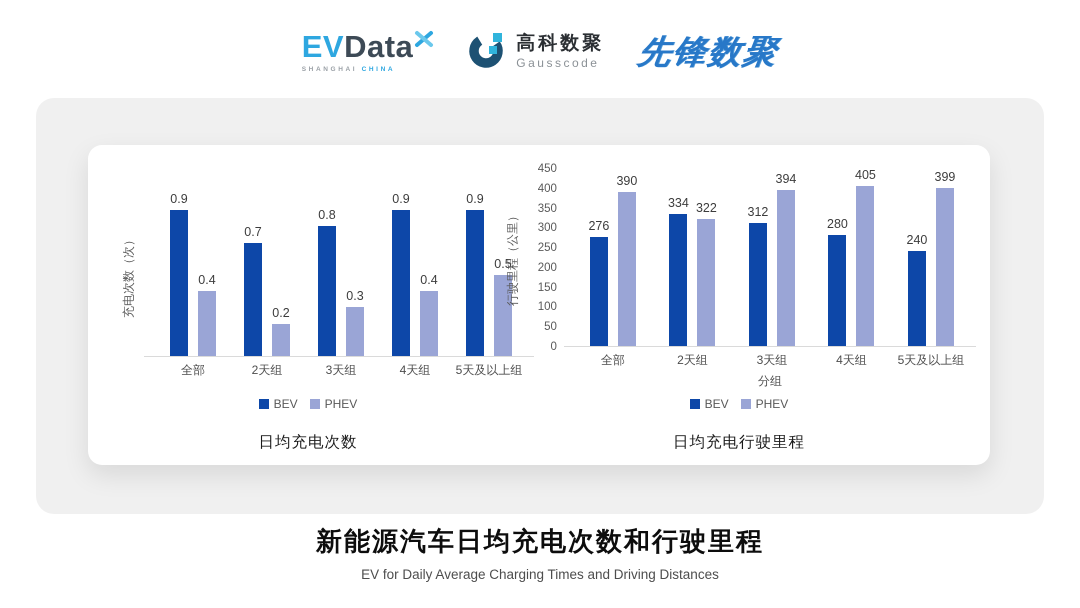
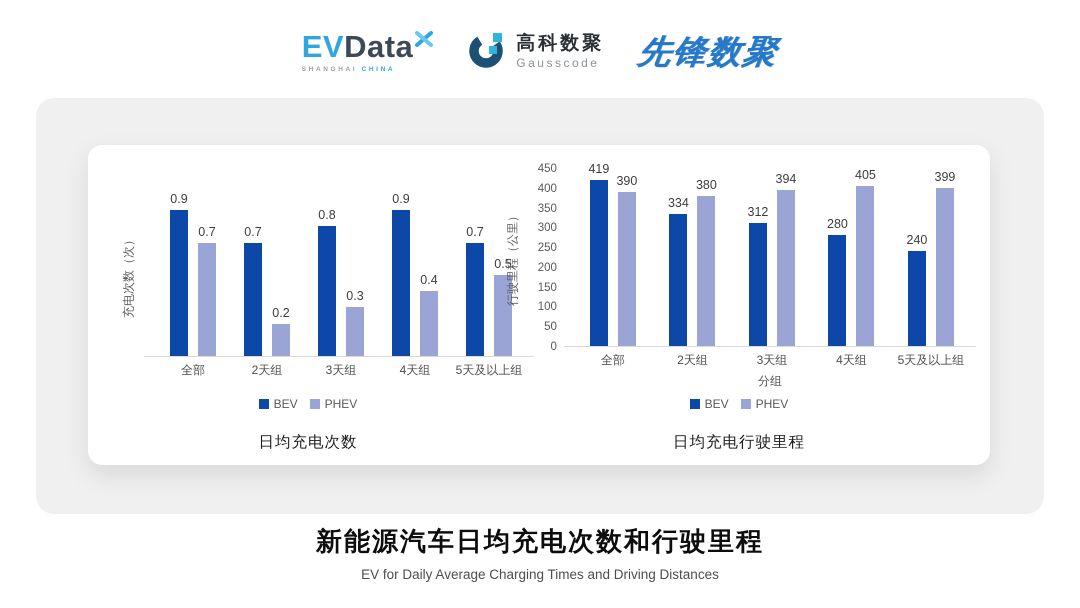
日均充电次数/PHEV/全部: 0.4 -> 0.7
日均充电次数/BEV/5天及以上组: 0.9 -> 0.7
日均充电行驶里程/BEV/全部: 276 -> 419
日均充电行驶里程/PHEV/2天组: 322 -> 380
